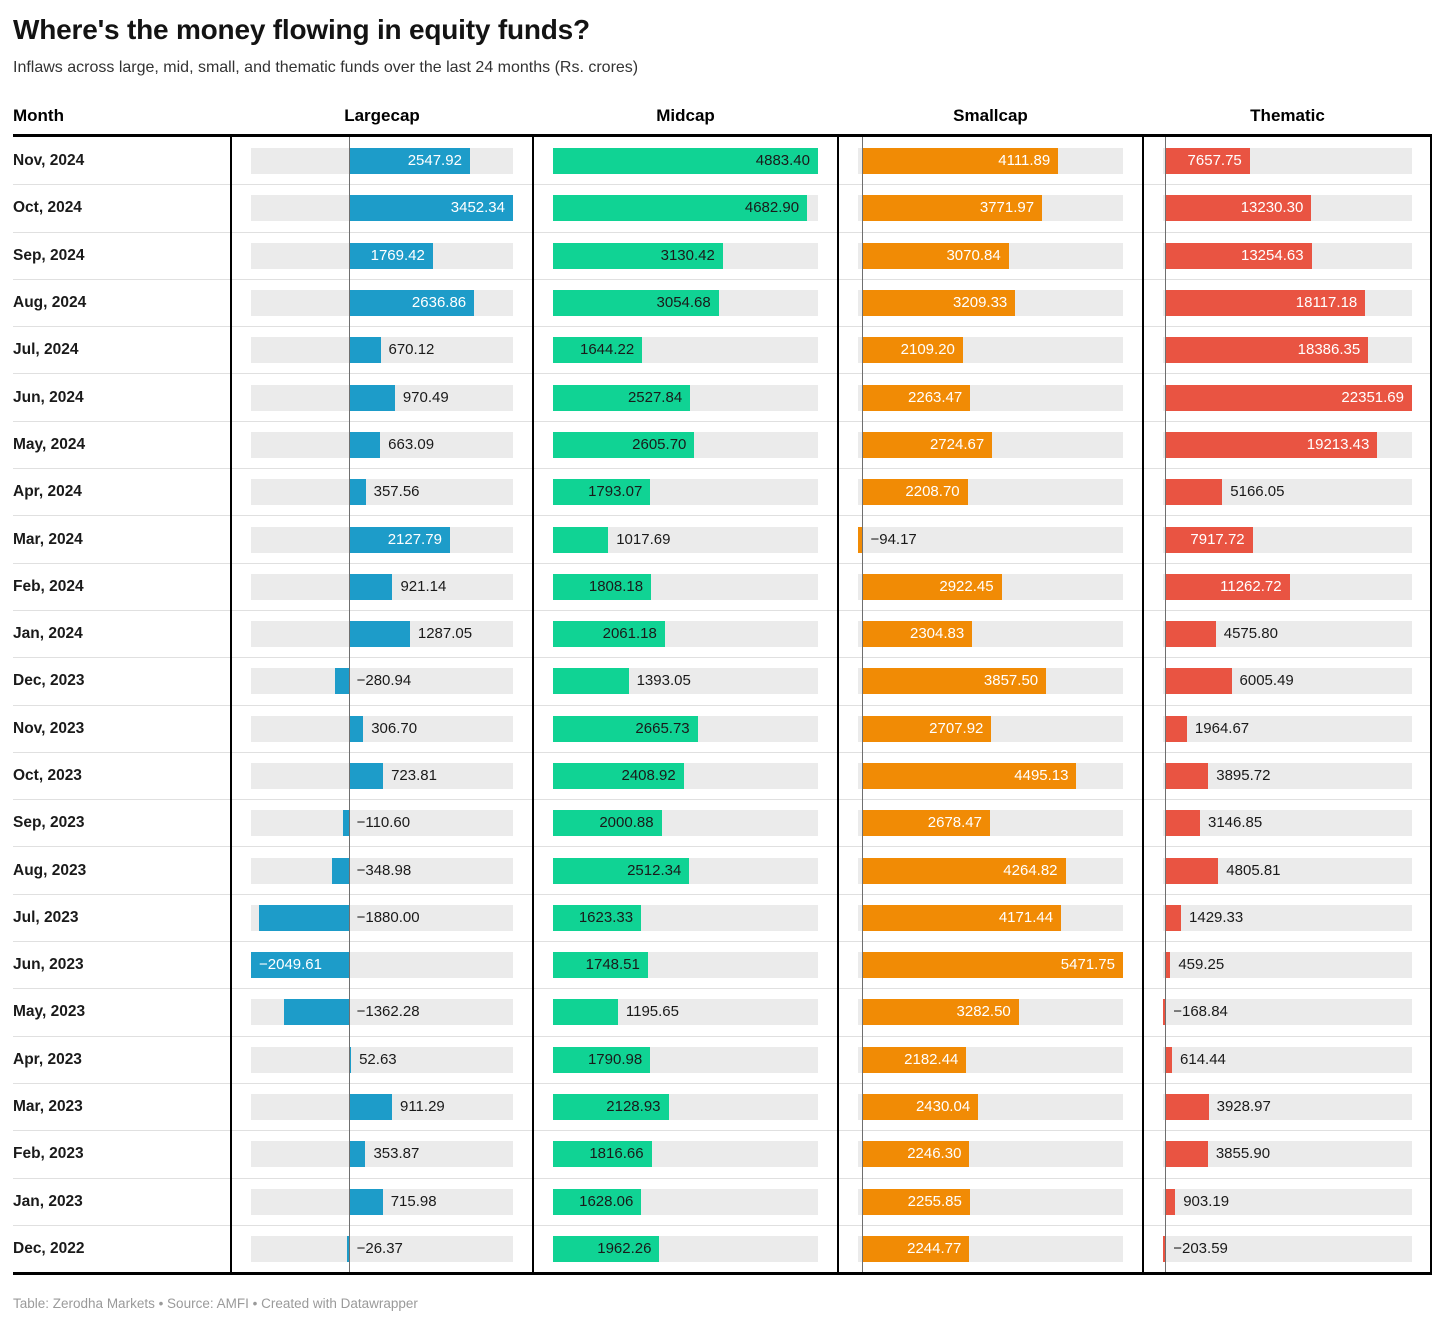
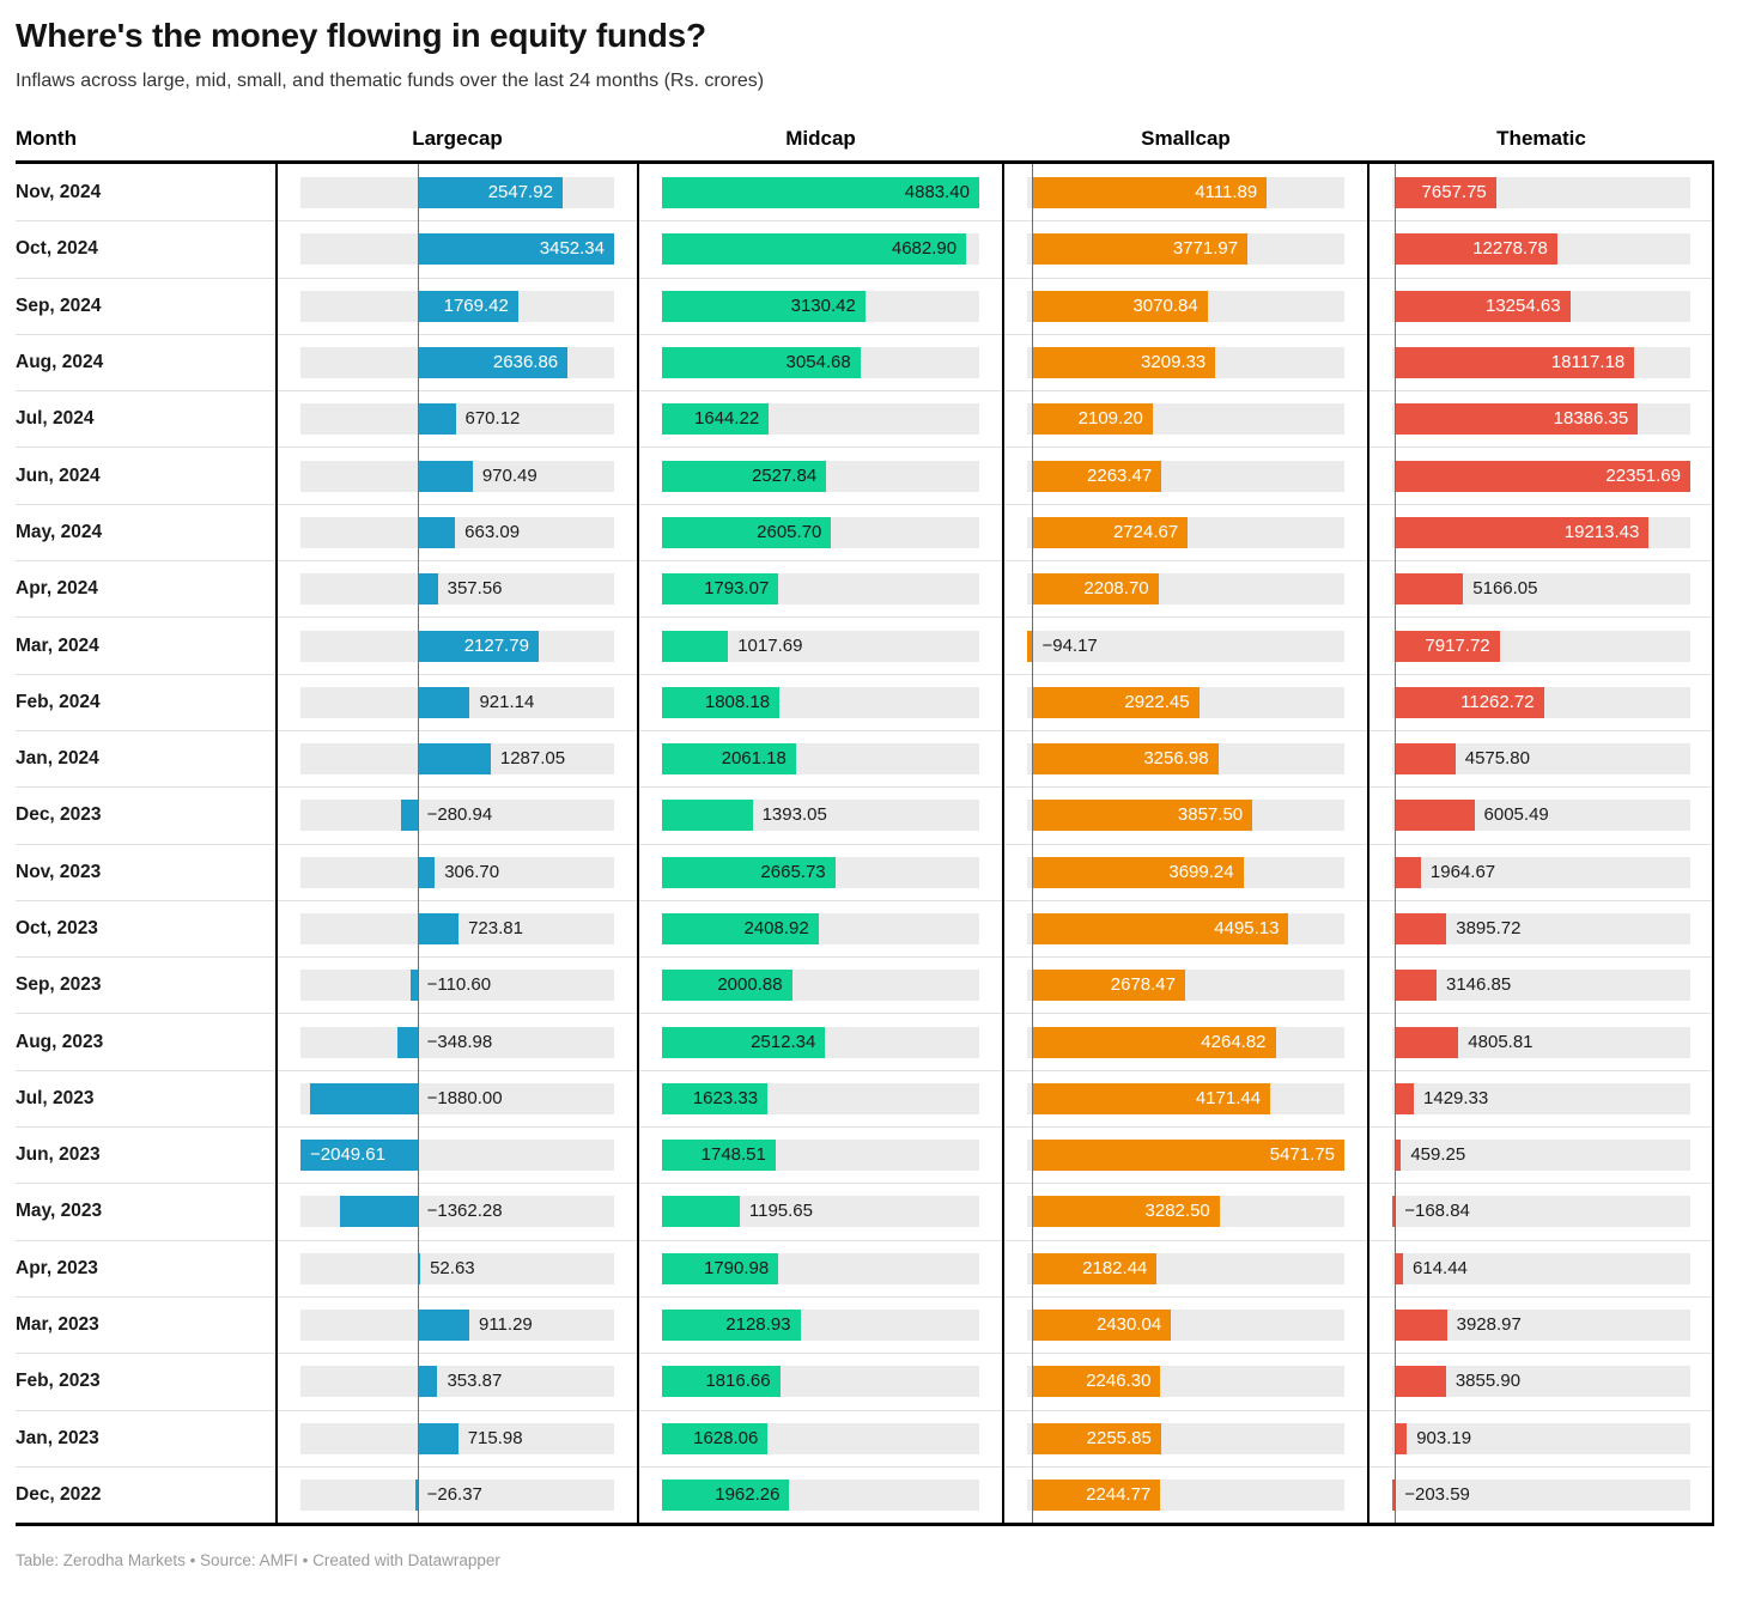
Thematic/Oct, 2024: 13230.30 -> 12278.78
Smallcap/Jan, 2024: 2304.83 -> 3256.98
Smallcap/Nov, 2023: 2707.92 -> 3699.24
